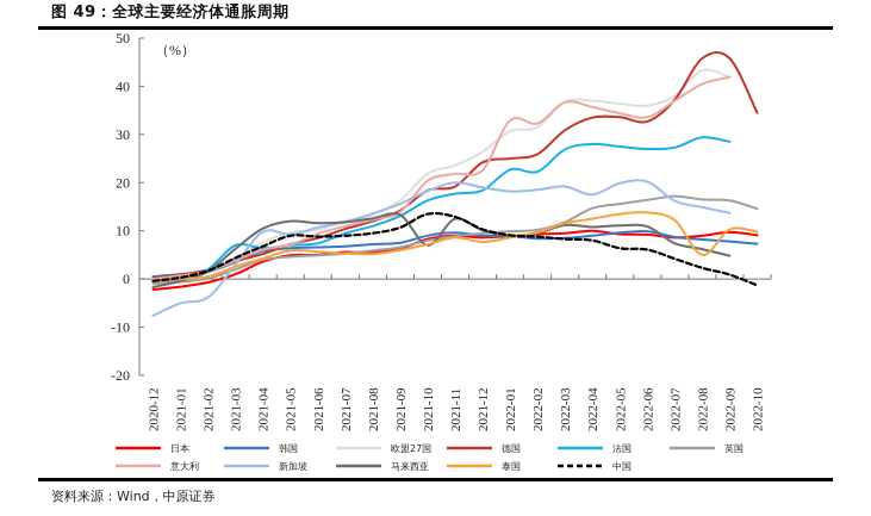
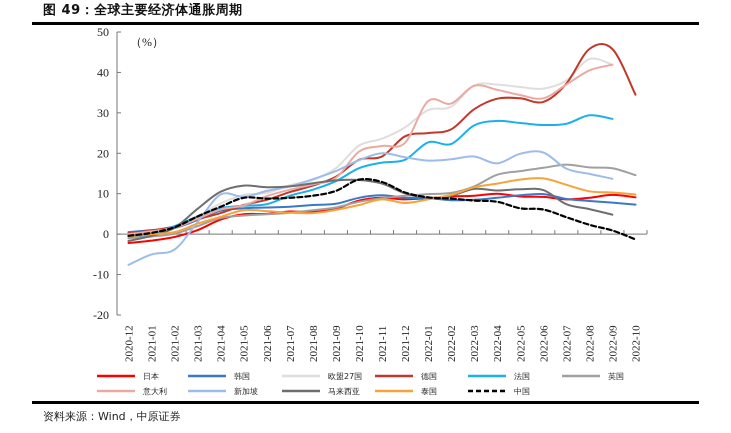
法国/2021-03: 7 -> 4
马来西亚/2021-10: 7 -> 13
泰国/2022-08: 5 -> 11
